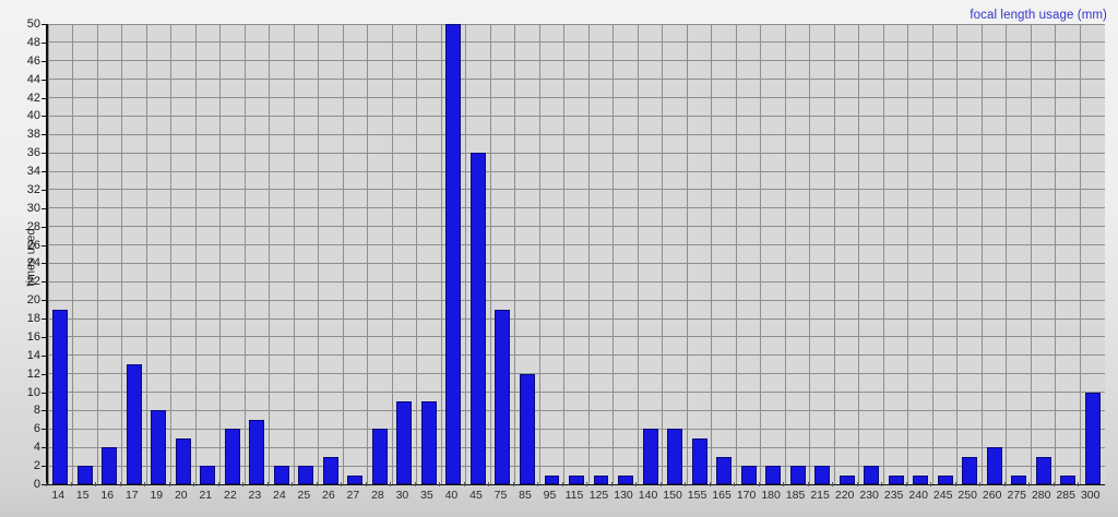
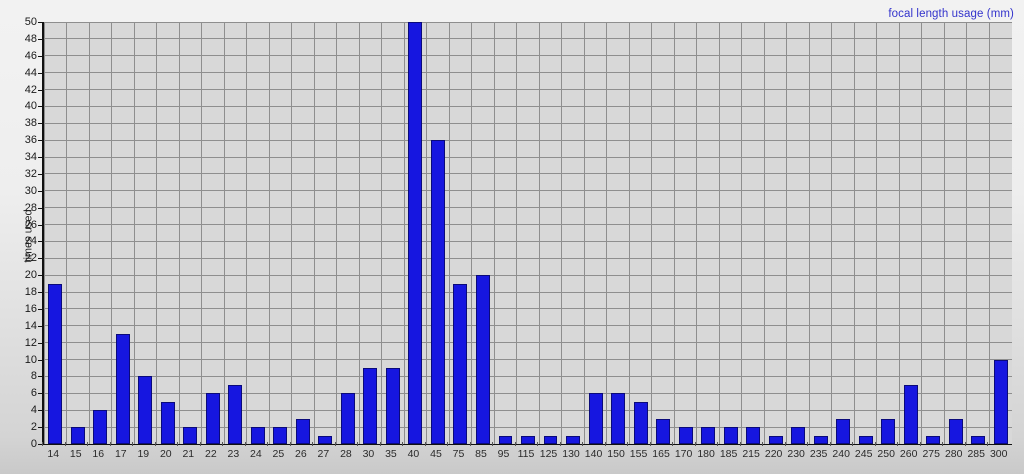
85: 12 -> 20
240: 1 -> 3
260: 4 -> 7
